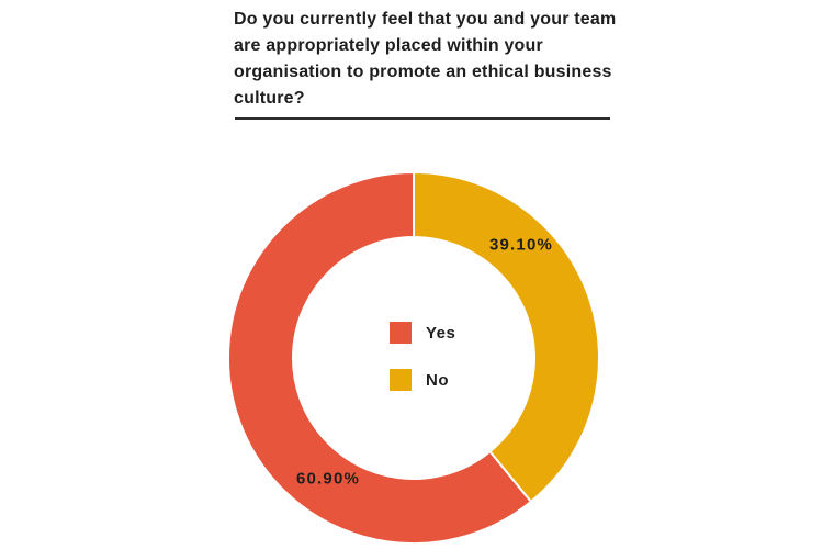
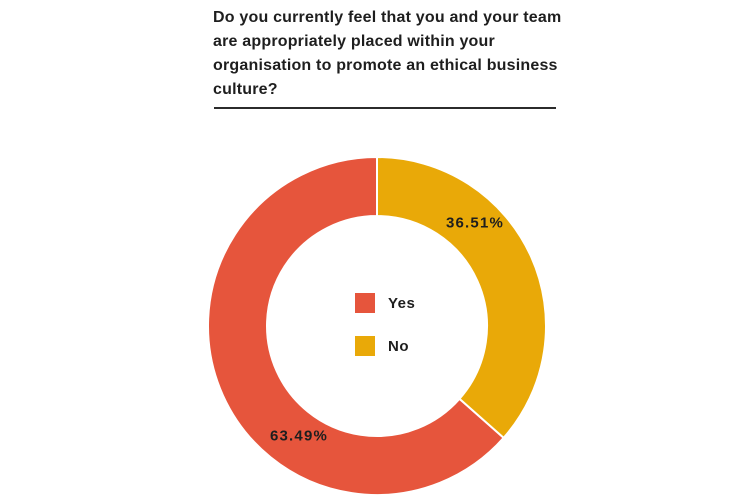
Yes: 60.90% -> 63.49%
No: 39.10% -> 36.51%
